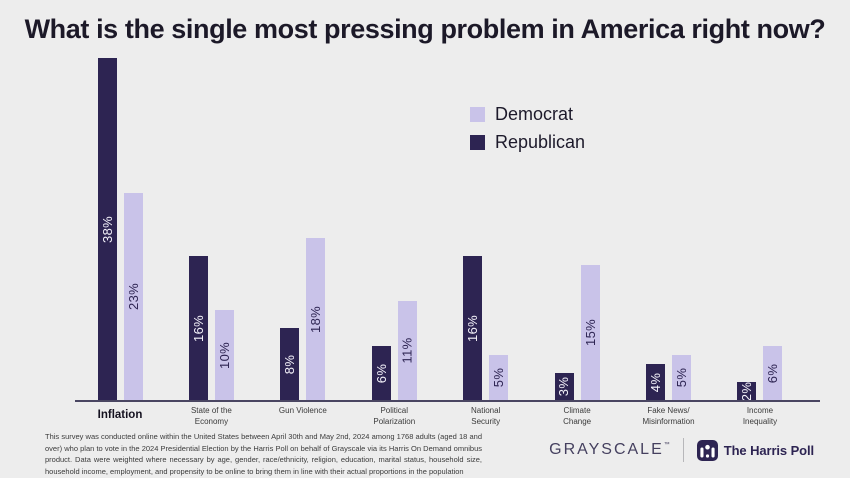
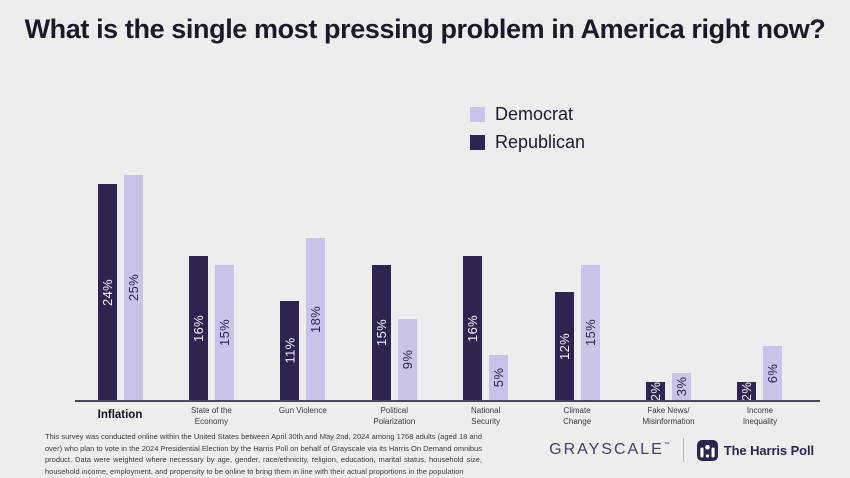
Republican/Inflation: 38% -> 24%
Democrat/Inflation: 23% -> 25%
Democrat/State of the Economy: 10% -> 15%
Republican/Gun Violence: 8% -> 11%
Republican/Political Polarization: 6% -> 15%
Democrat/Political Polarization: 11% -> 9%
Republican/Climate Change: 3% -> 12%
Republican/Fake News/ Misinformation: 4% -> 2%
Democrat/Fake News/ Misinformation: 5% -> 3%
